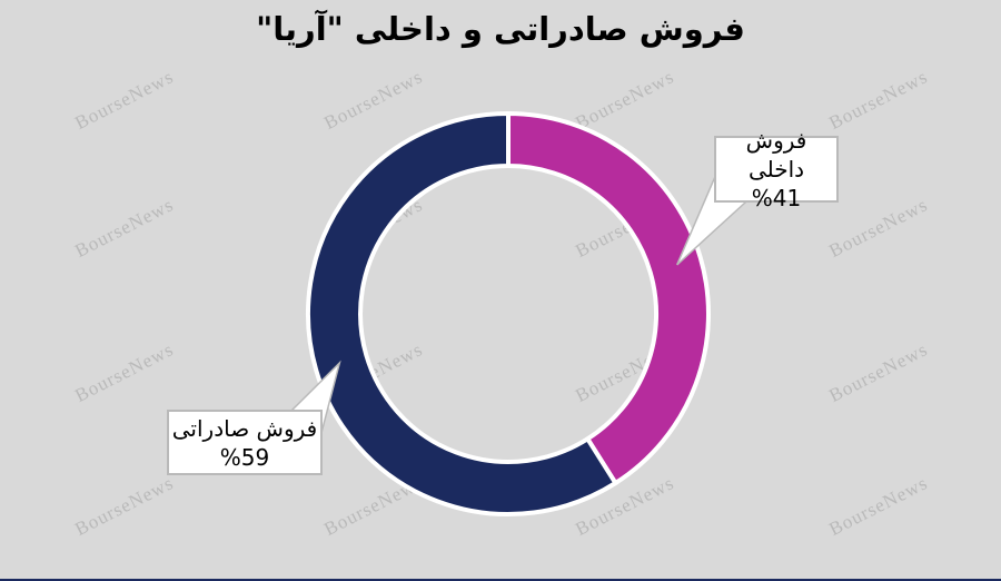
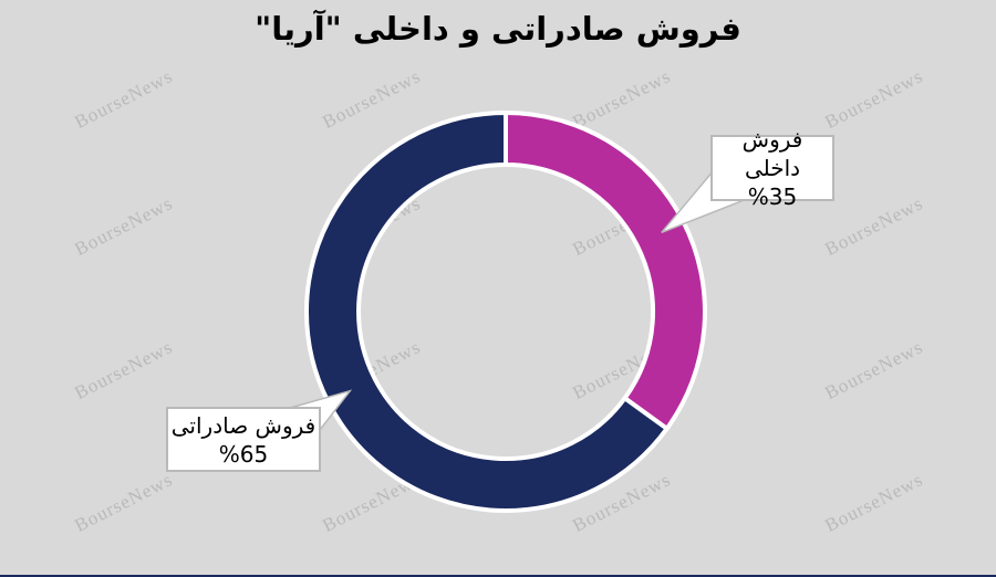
فروش داخلی: 41 -> 35
فروش صادراتی: 59 -> 65
